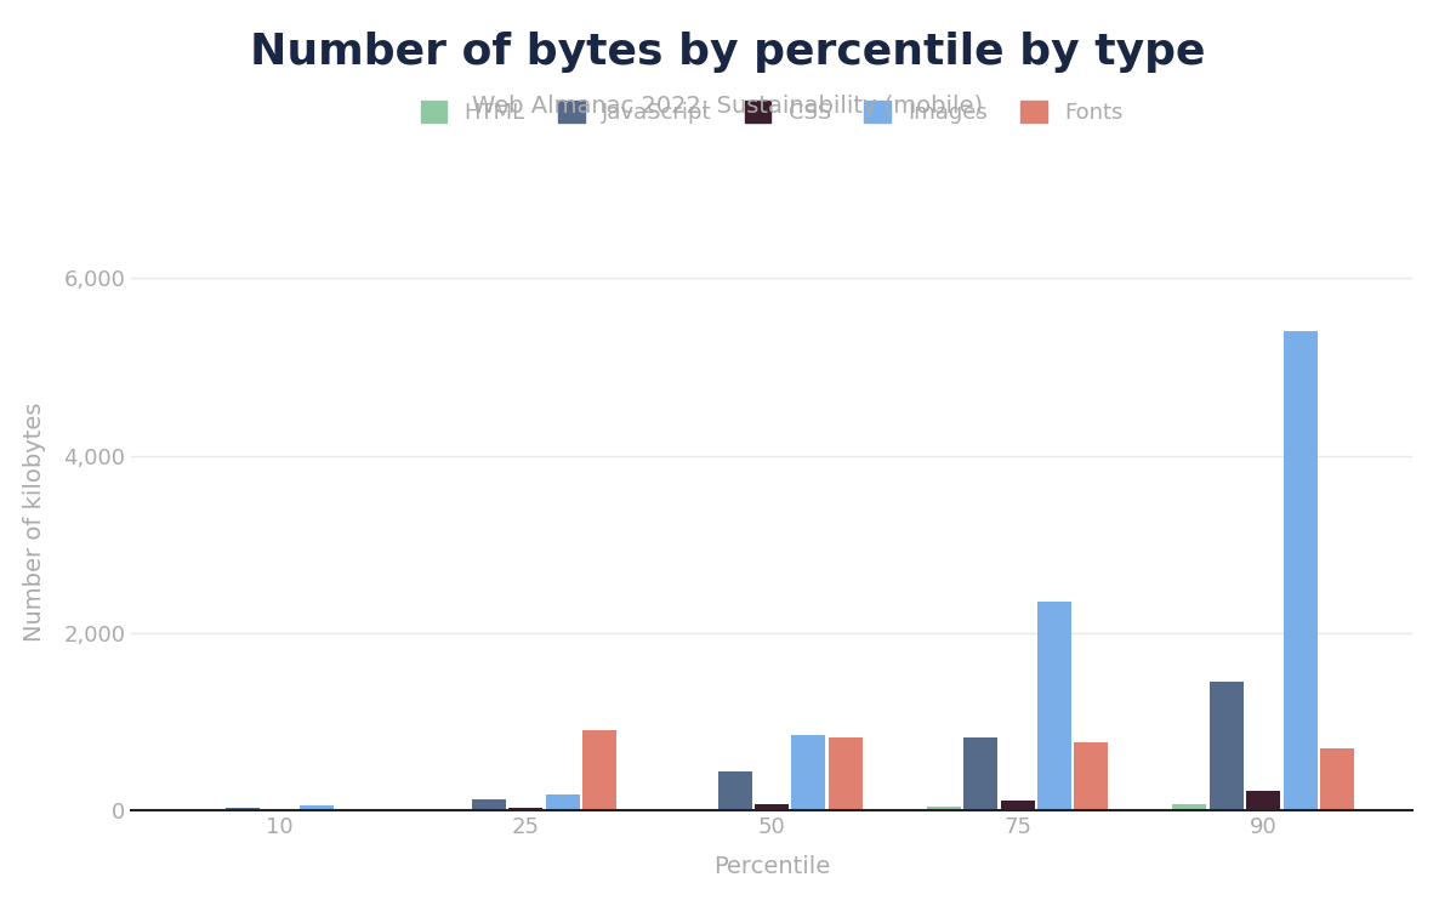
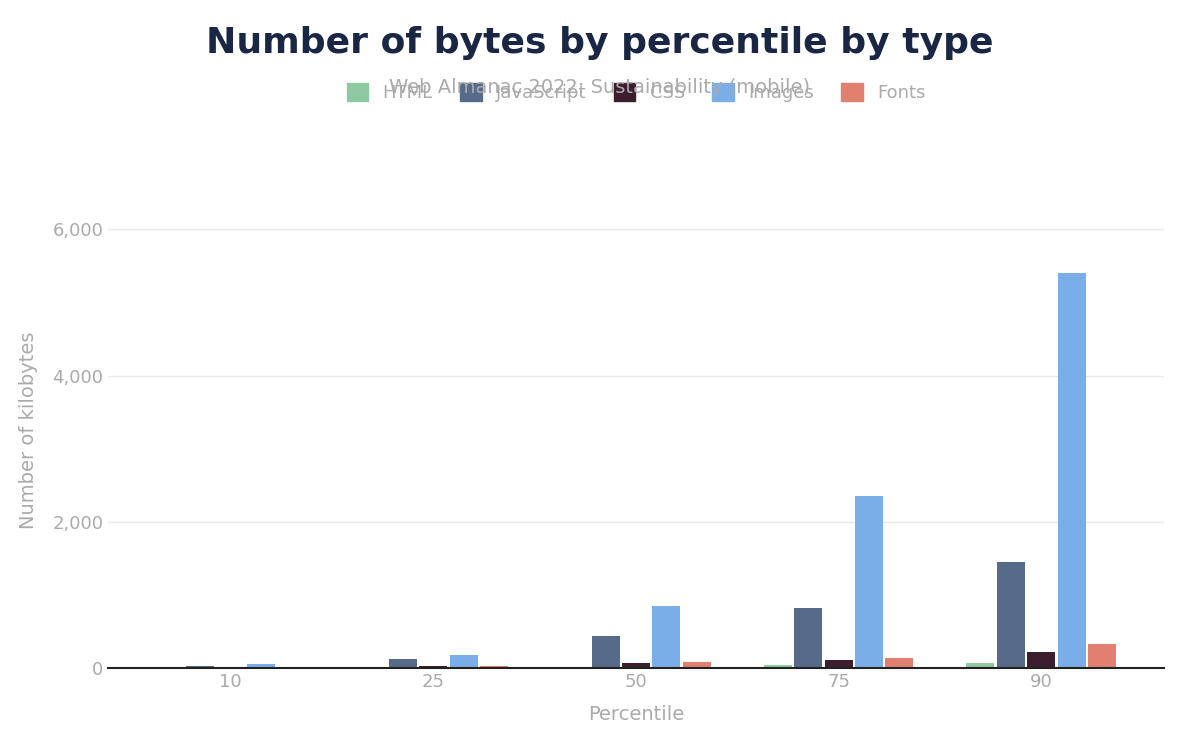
Fonts/25: 900 -> 20
Fonts/50: 820 -> 80
Fonts/75: 760 -> 140
Fonts/90: 700 -> 320
